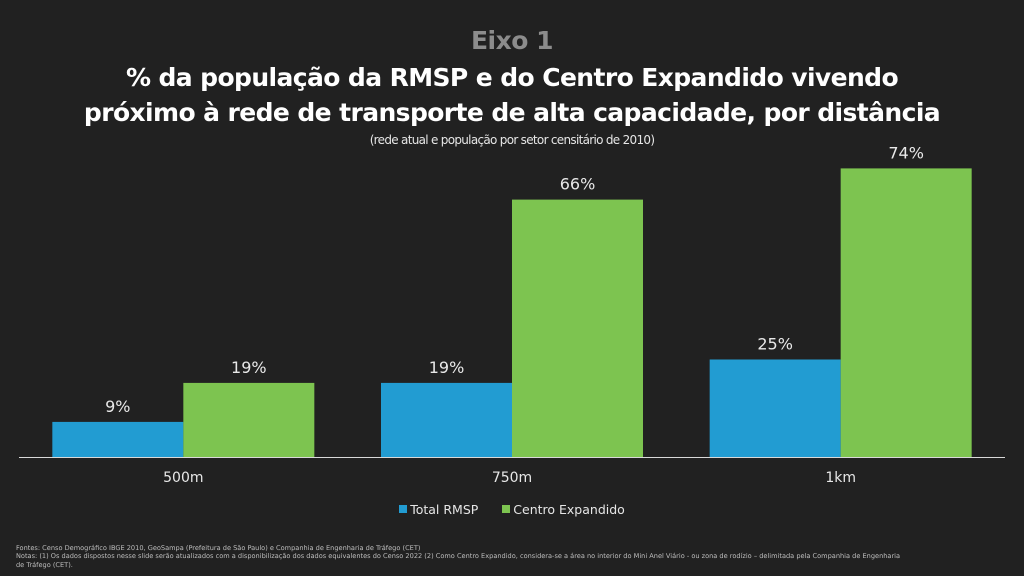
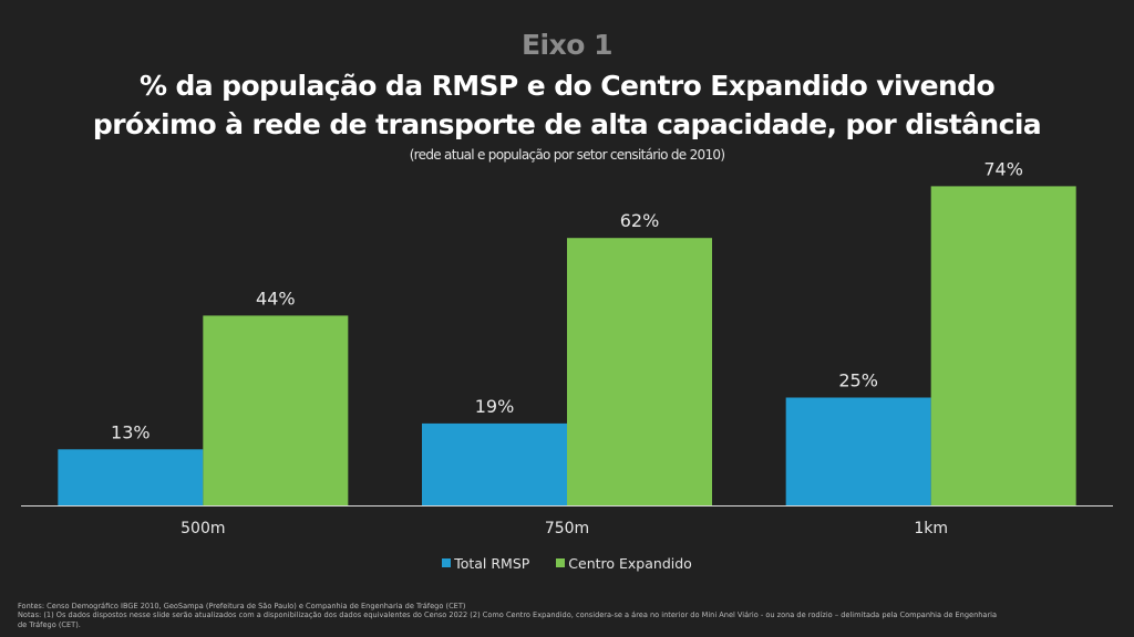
Total RMSP/500m: 9% -> 13%
Centro Expandido/500m: 19% -> 44%
Centro Expandido/750m: 66% -> 62%
